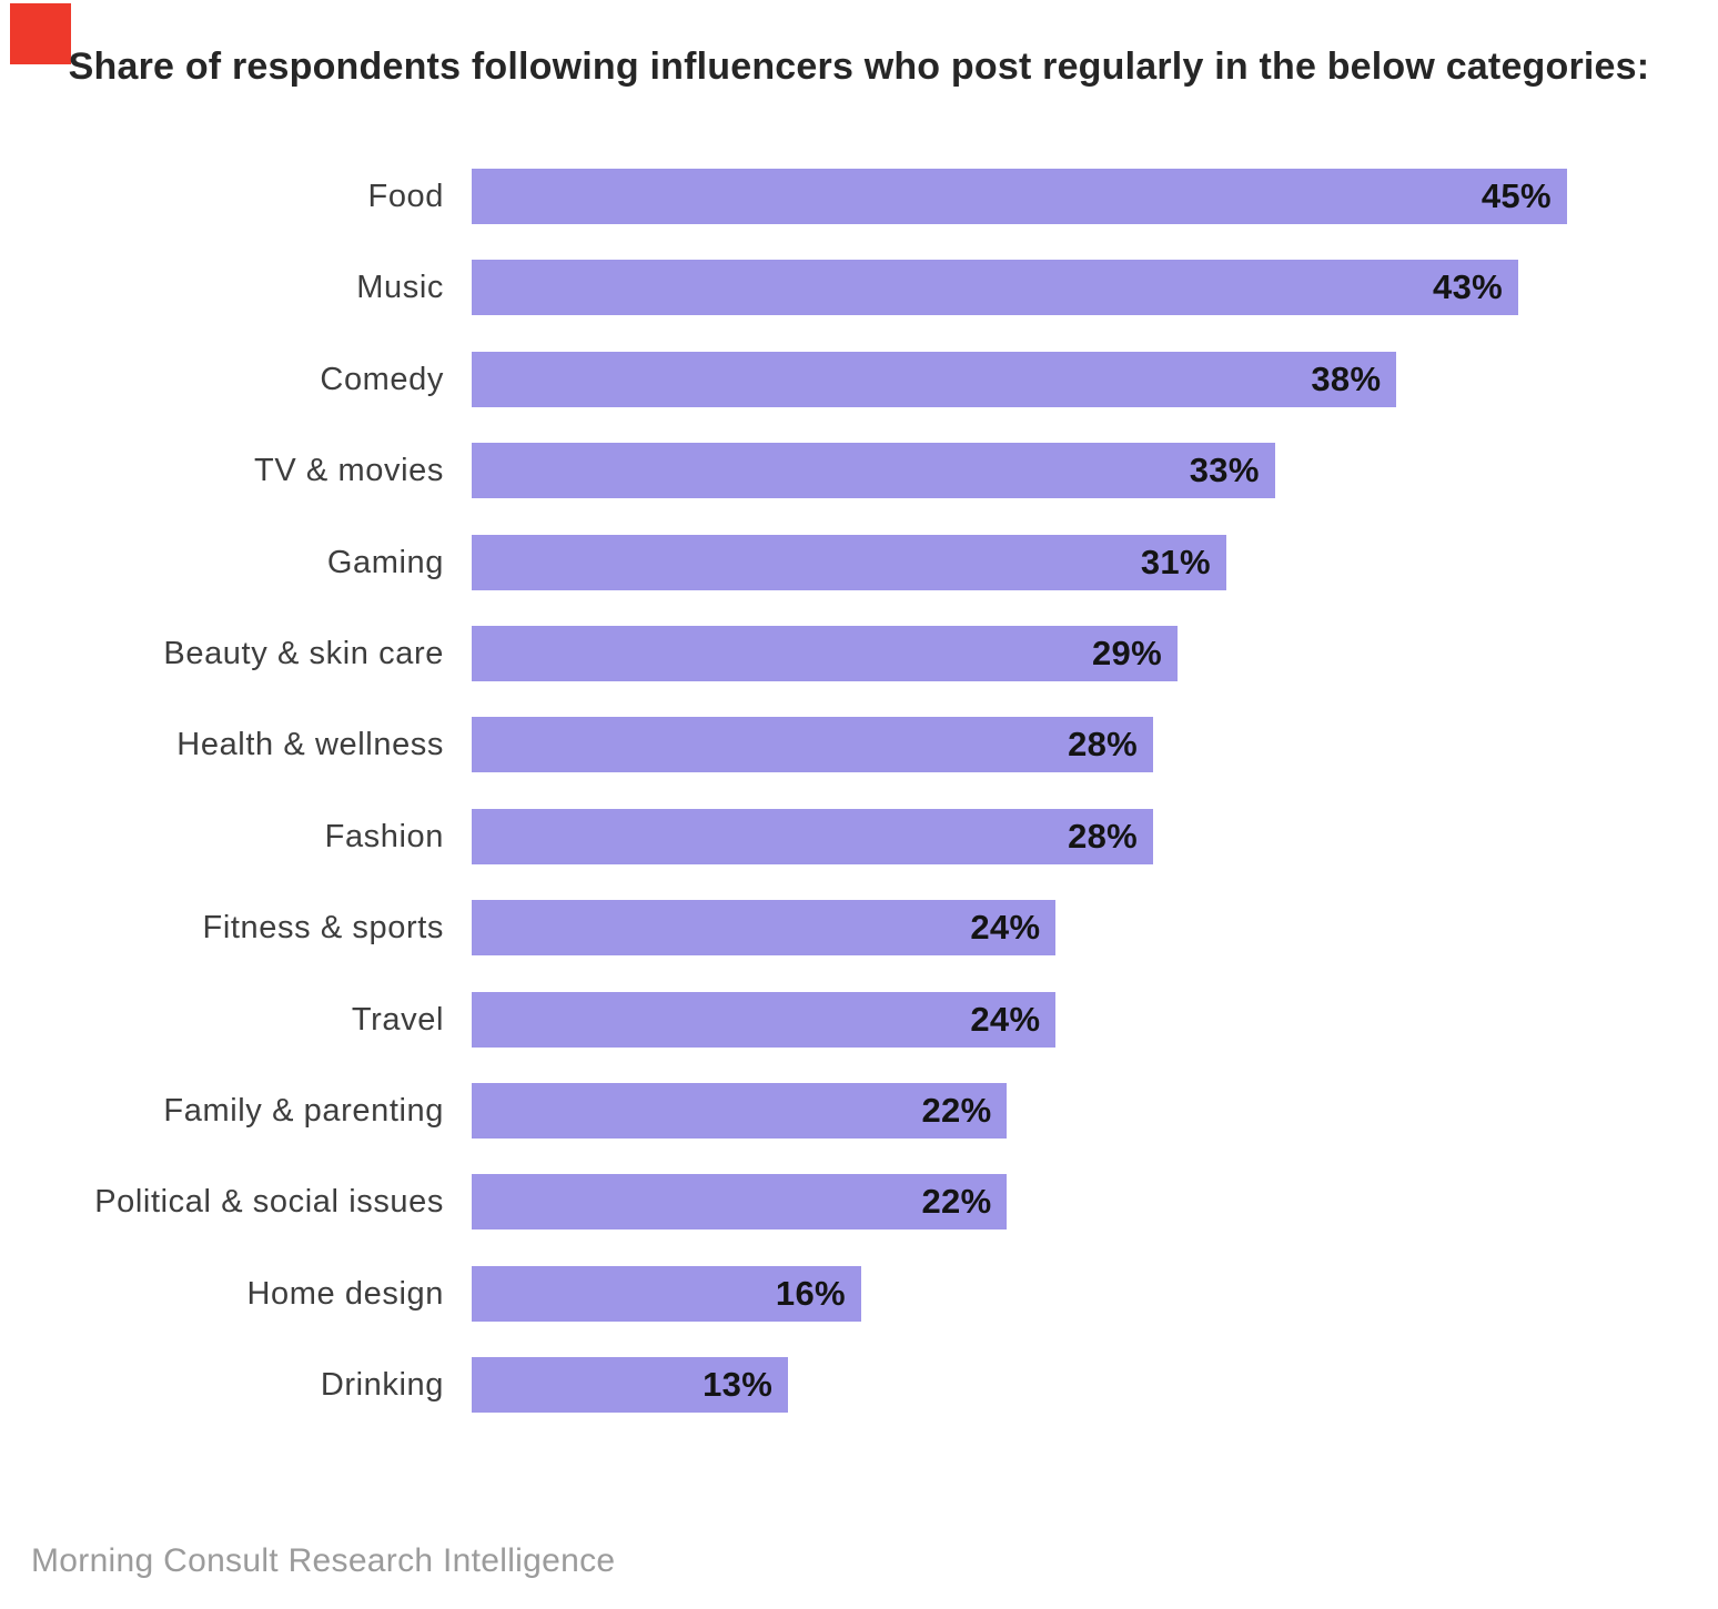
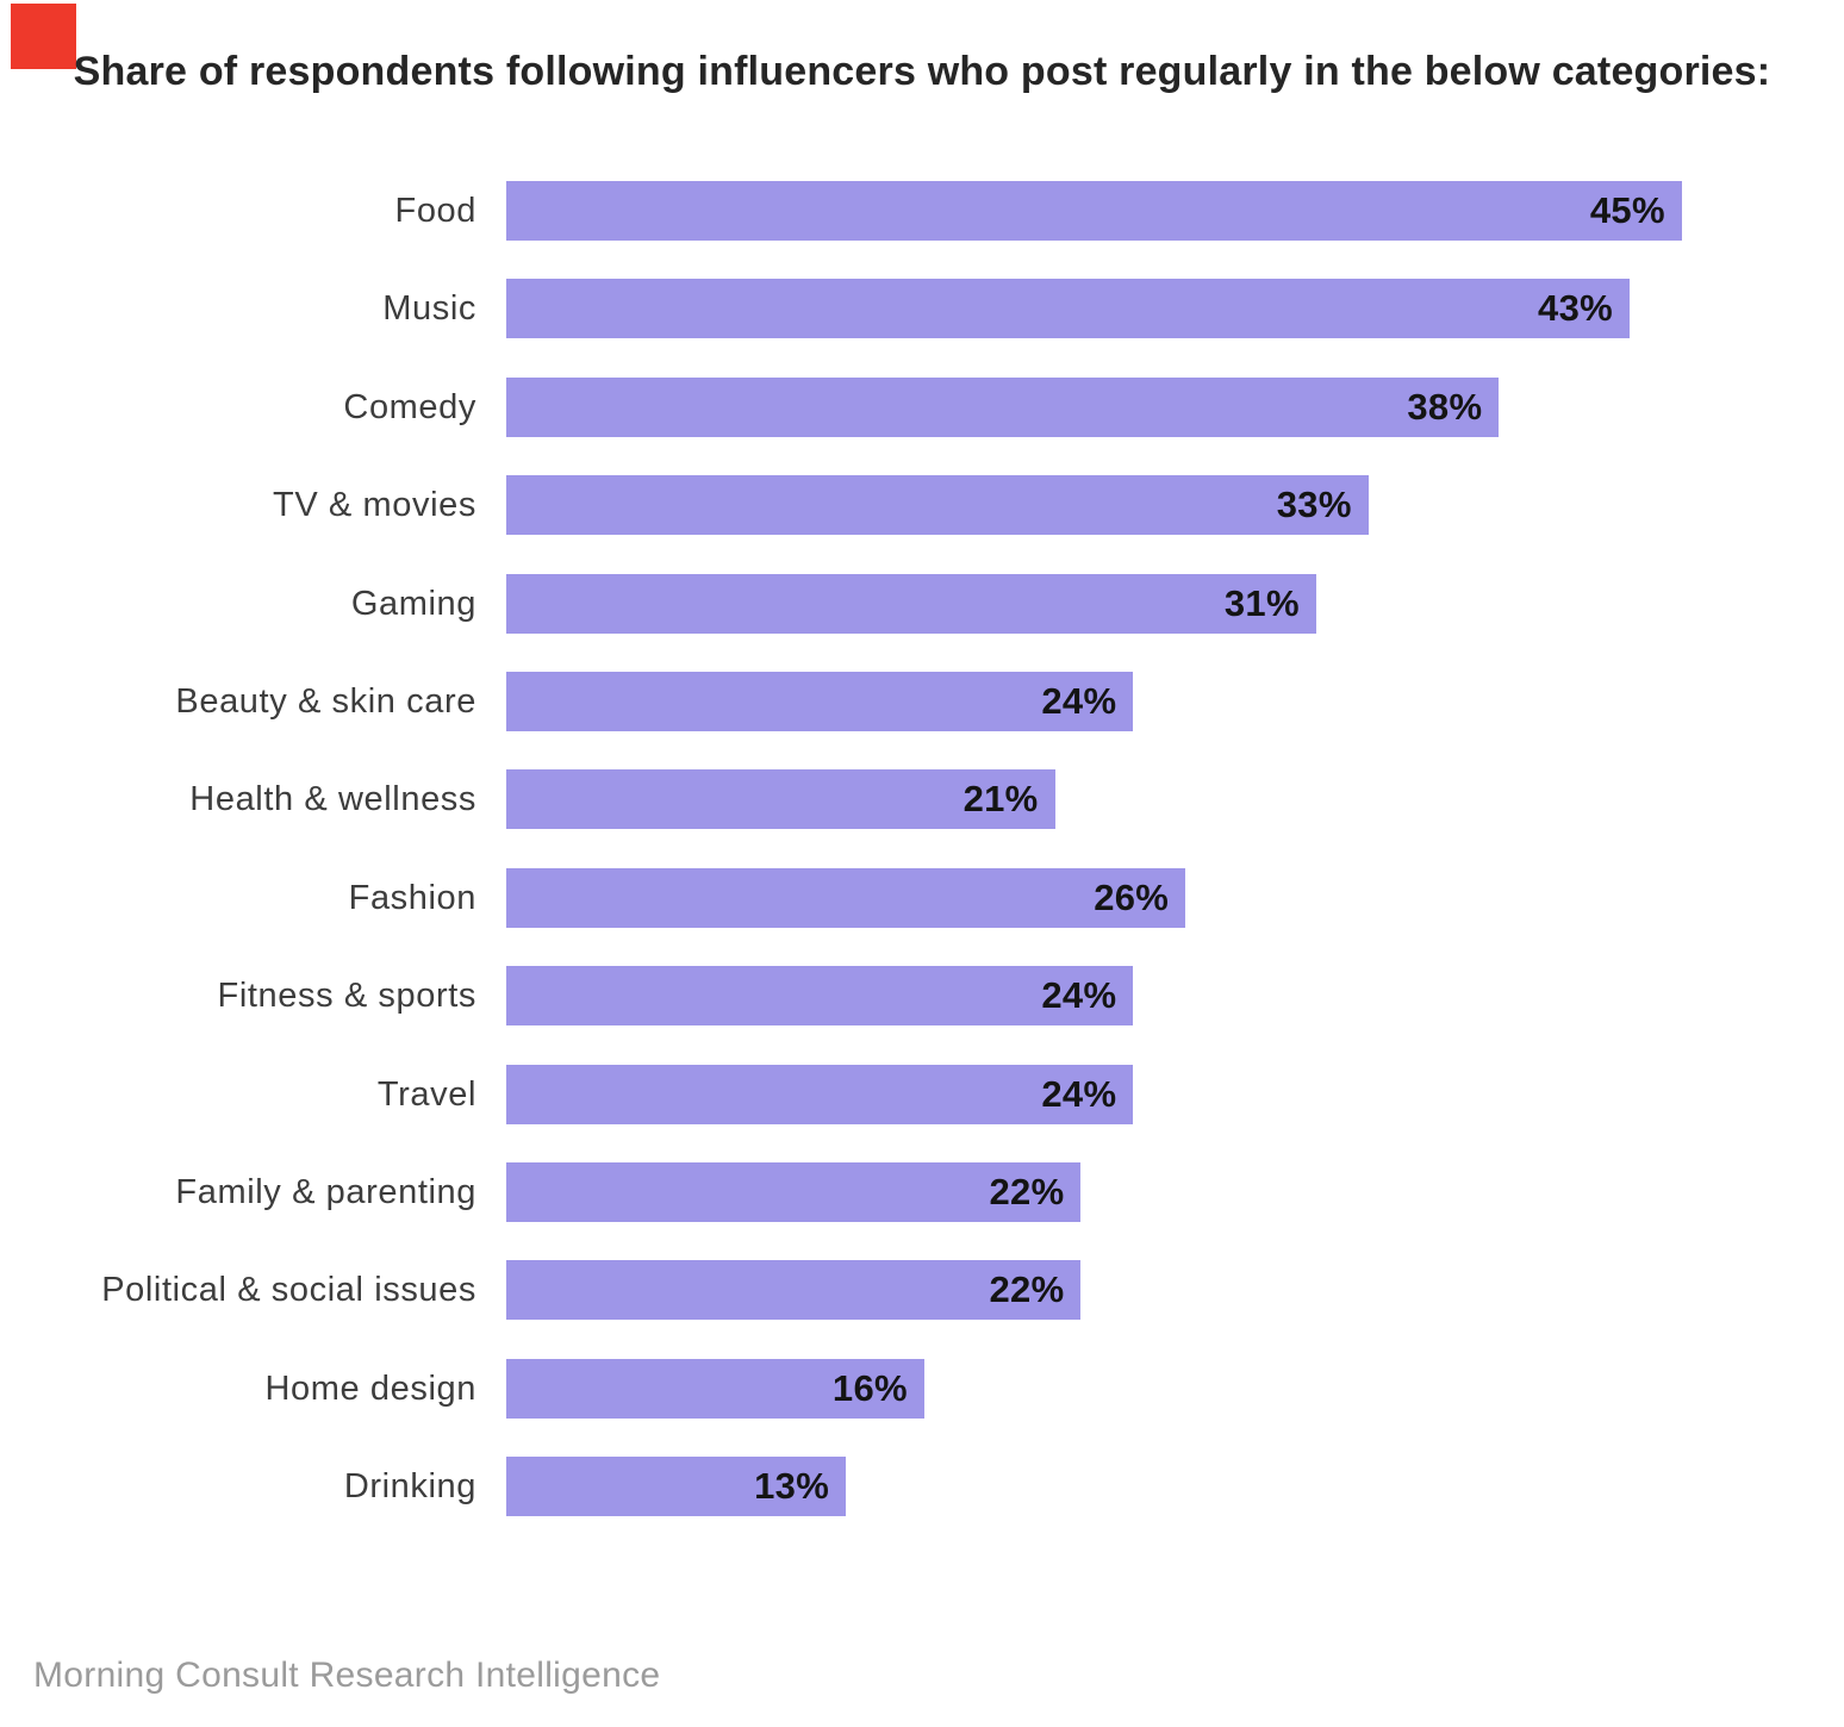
Beauty & skin care: 29% -> 24%
Health & wellness: 28% -> 21%
Fashion: 28% -> 26%
